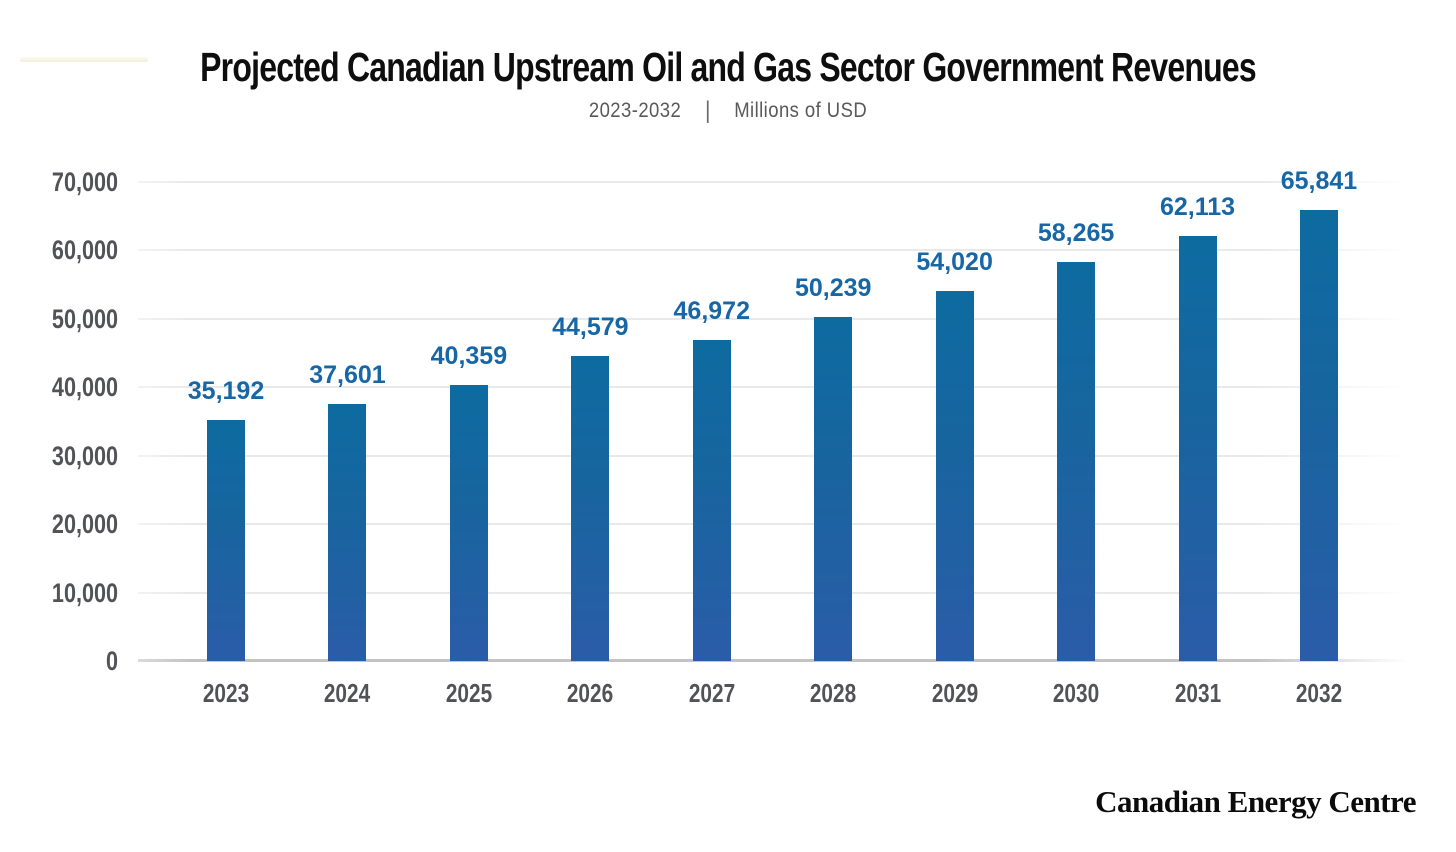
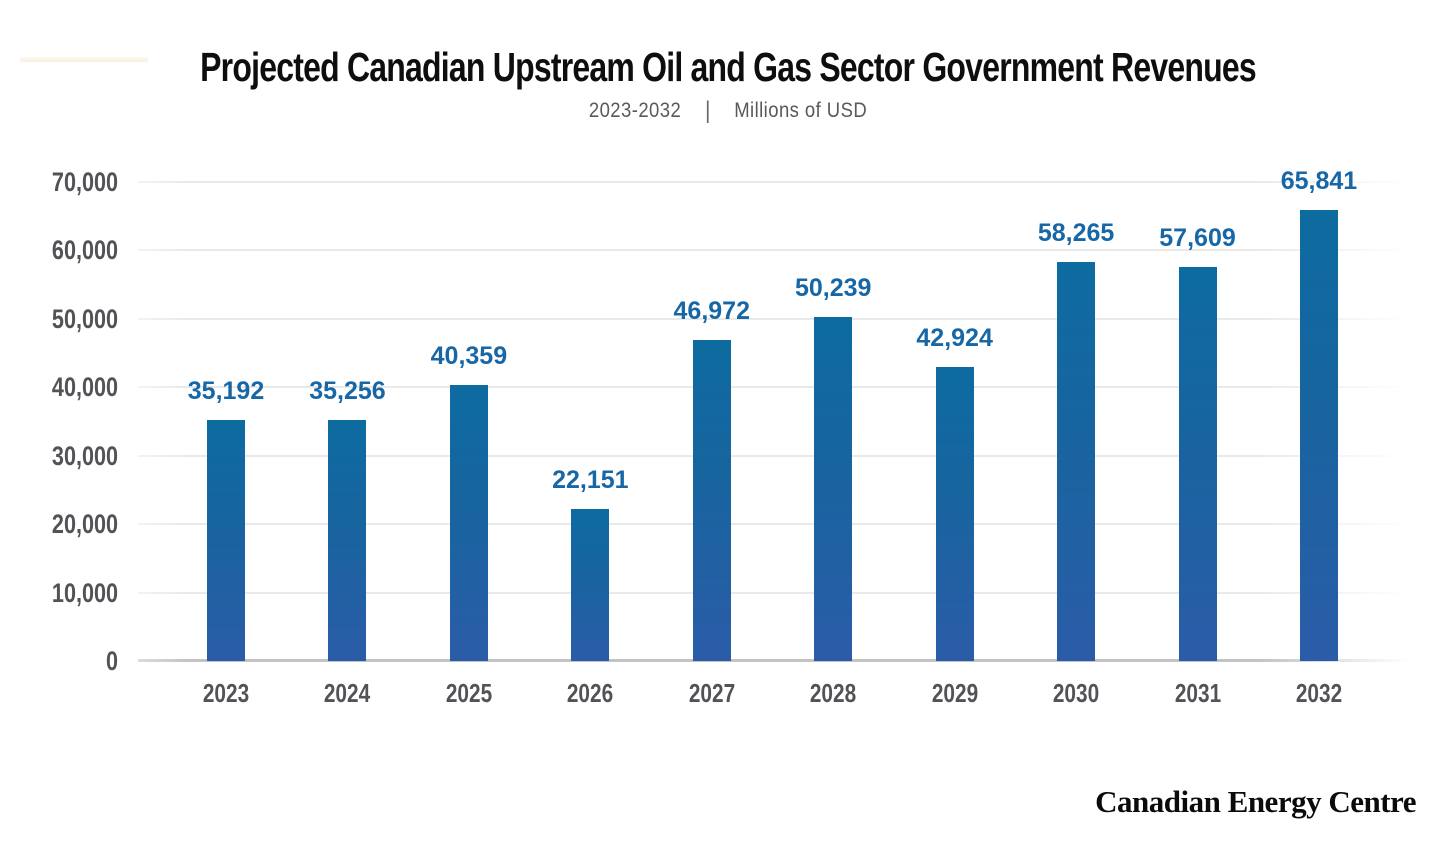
2024: 37,601 -> 35,256
2026: 44,579 -> 22,151
2029: 54,020 -> 42,924
2031: 62,113 -> 57,609
